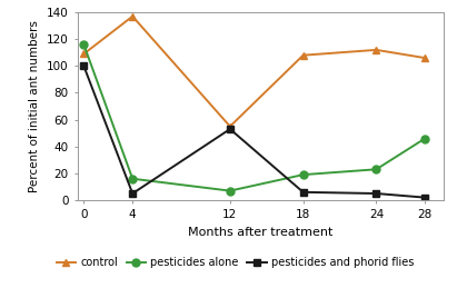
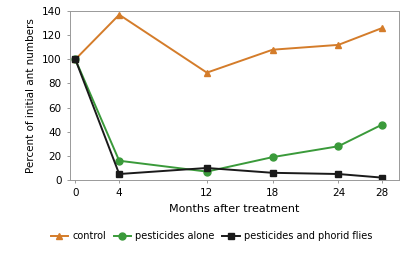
control/0: 109 -> 100
pesticides alone/0: 116 -> 100
control/12: 55 -> 89
pesticides and phorid flies/12: 53 -> 10
pesticides alone/24: 23 -> 28
control/28: 106 -> 126
